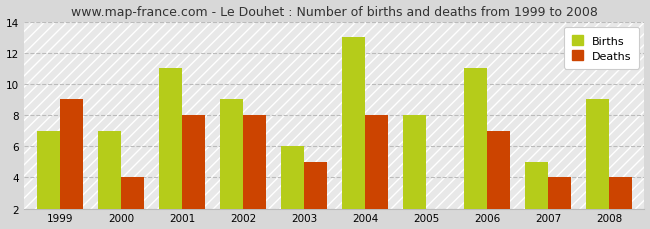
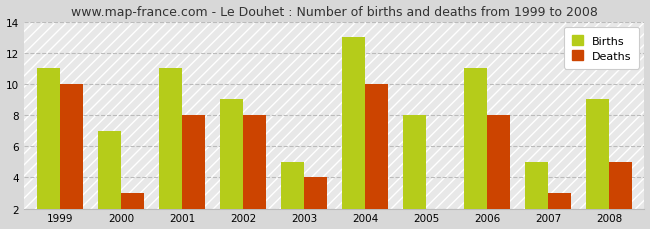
Births/1999: 7 -> 11
Deaths/1999: 9 -> 10
Deaths/2000: 4 -> 3
Births/2003: 6 -> 5
Deaths/2003: 5 -> 4
Deaths/2004: 8 -> 10
Deaths/2006: 7 -> 8
Deaths/2007: 4 -> 3
Deaths/2008: 4 -> 5
